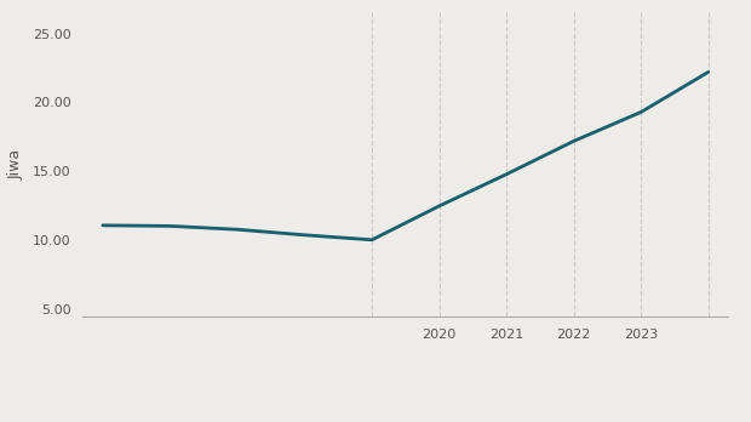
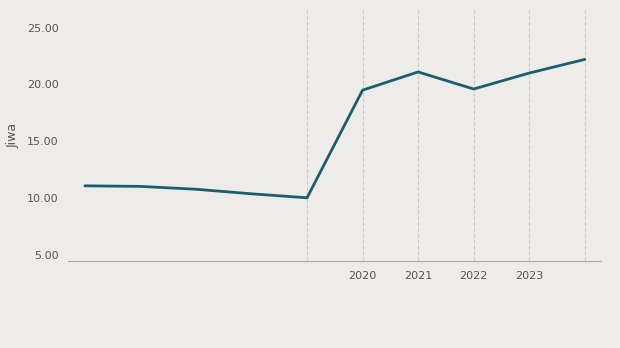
2020: 12.5 -> 19.5
2021: 14.8 -> 21.1
2022: 17.2 -> 19.6
2023: 19.3 -> 21.0
